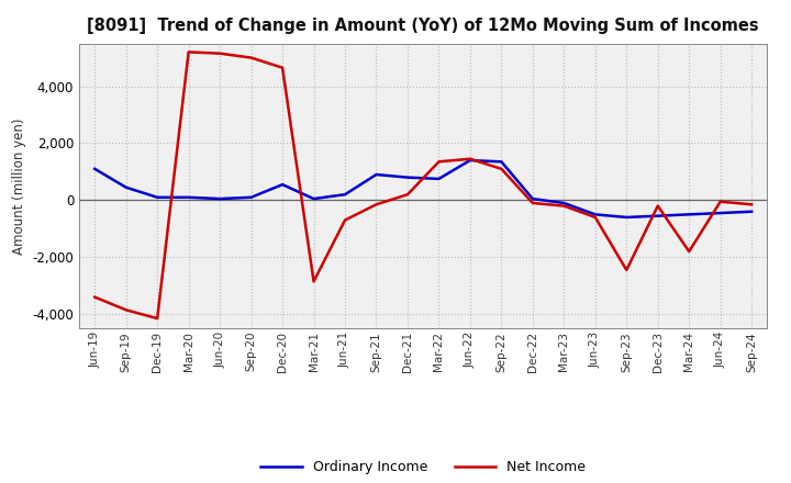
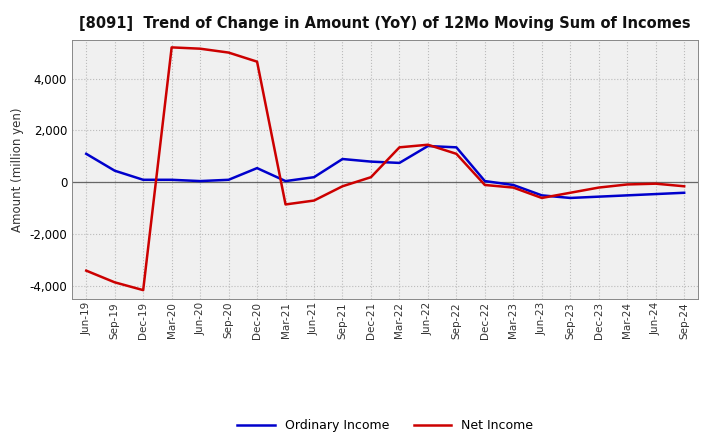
Net Income/Mar-21: -2,850 -> -850
Net Income/Sep-23: -2,450 -> -400
Net Income/Mar-24: -1,800 -> -80
